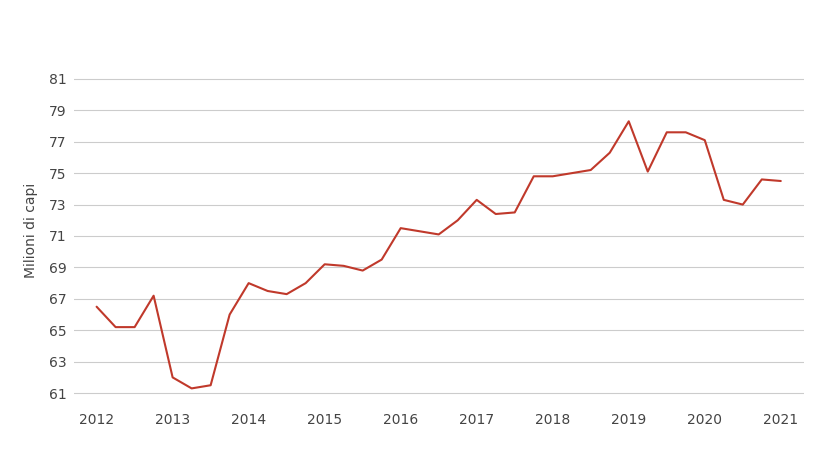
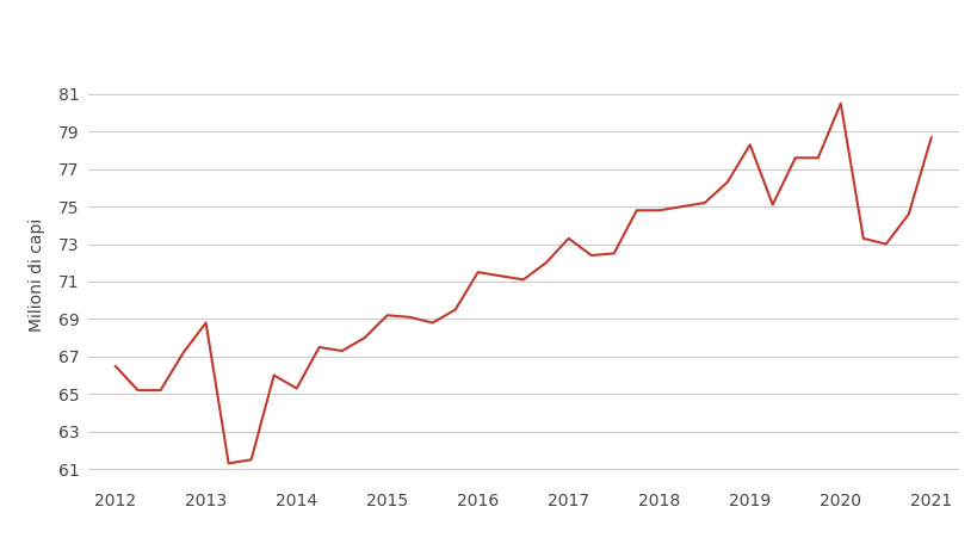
2013: 62.0 -> 68.8
2014: 68.0 -> 65.3
2020: 77.1 -> 80.5
2021: 74.5 -> 78.7
